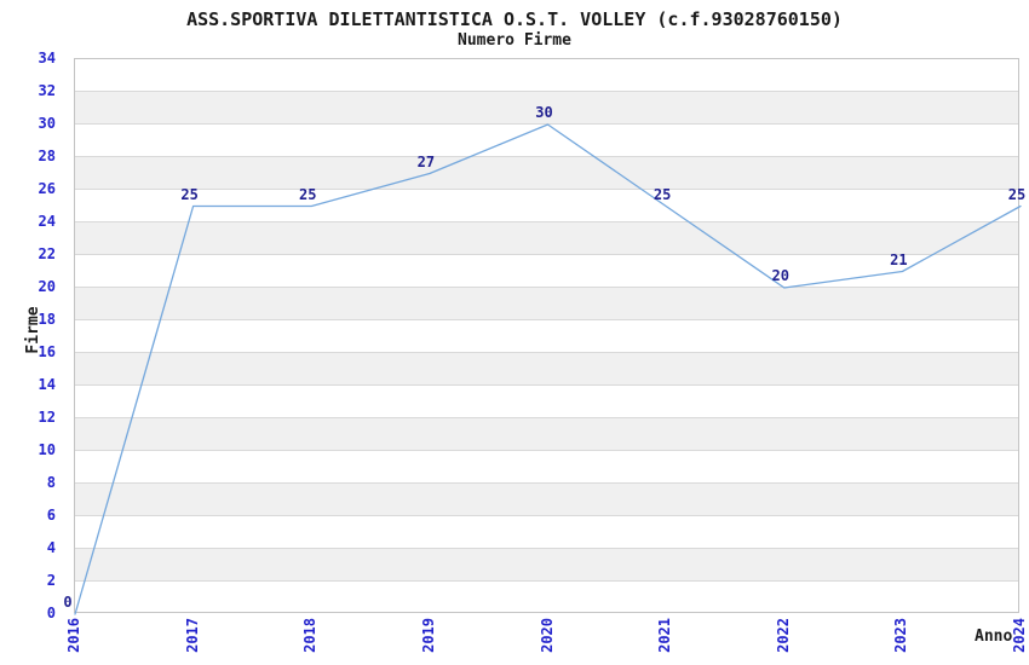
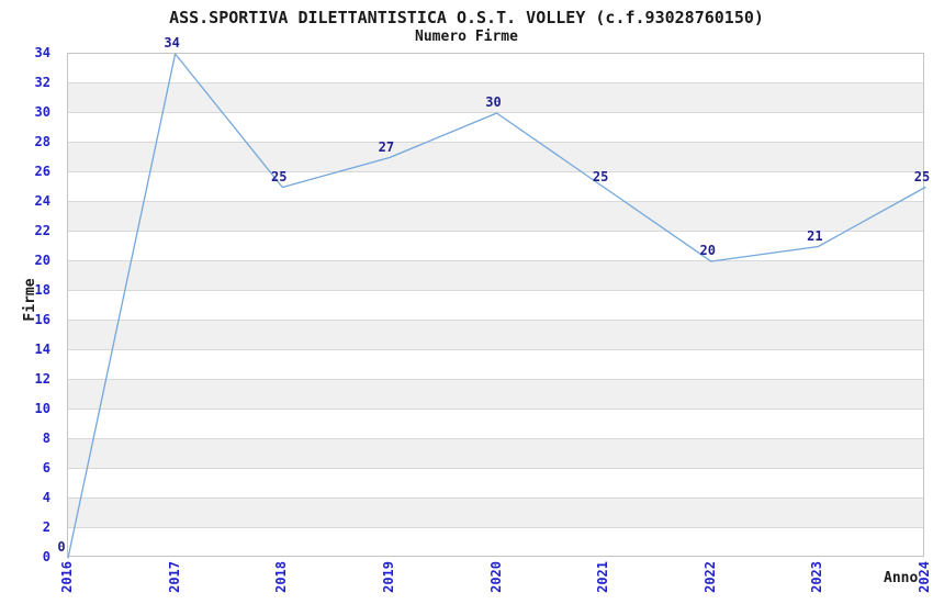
2017: 25 -> 34
